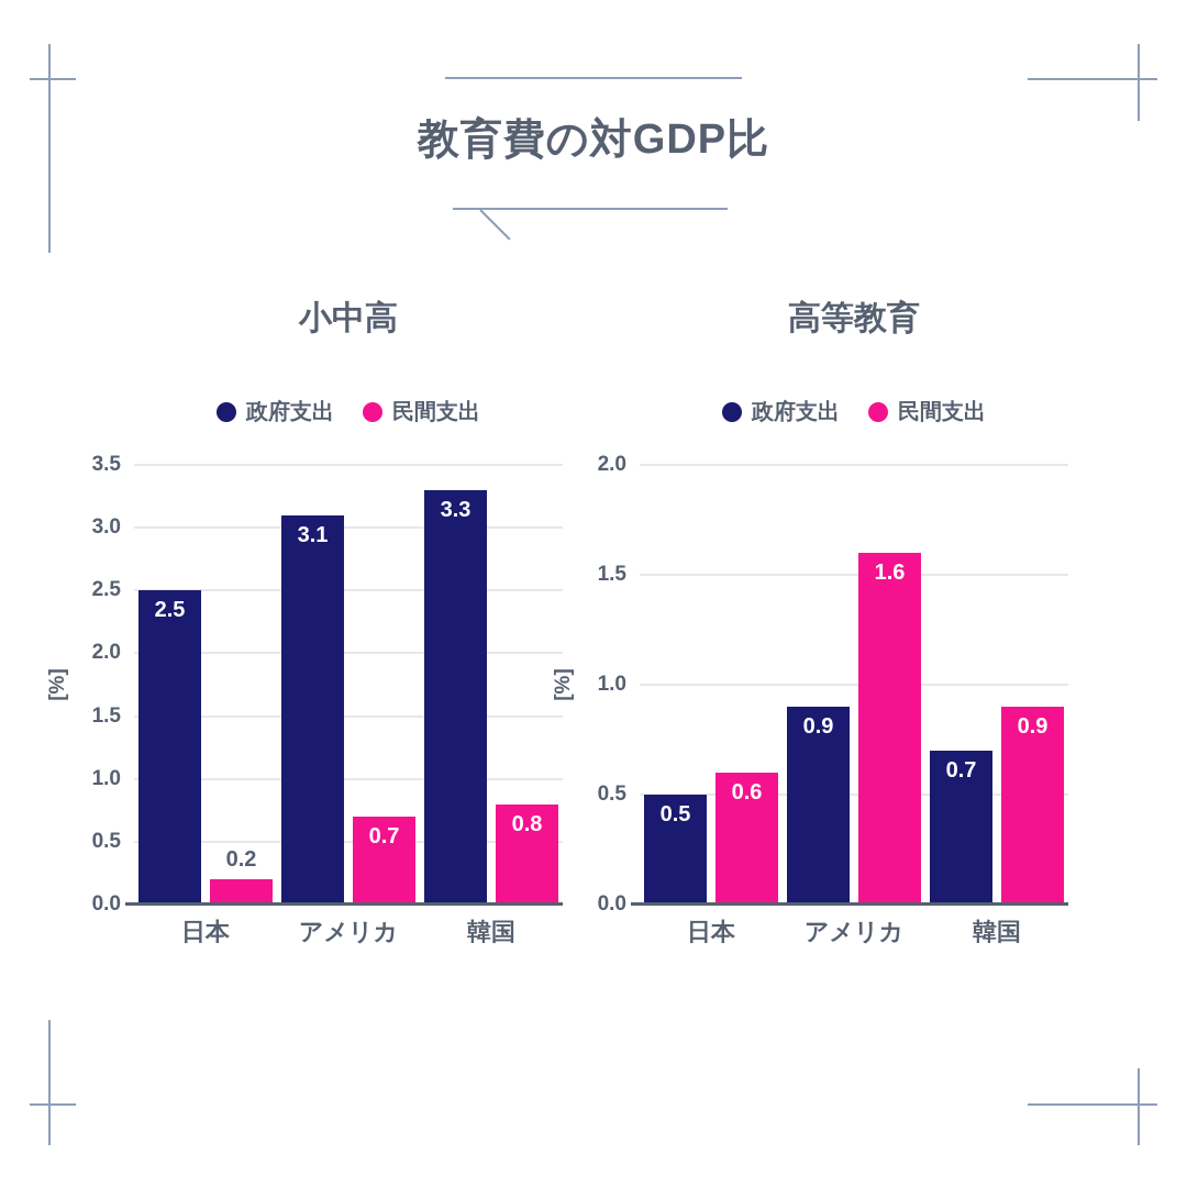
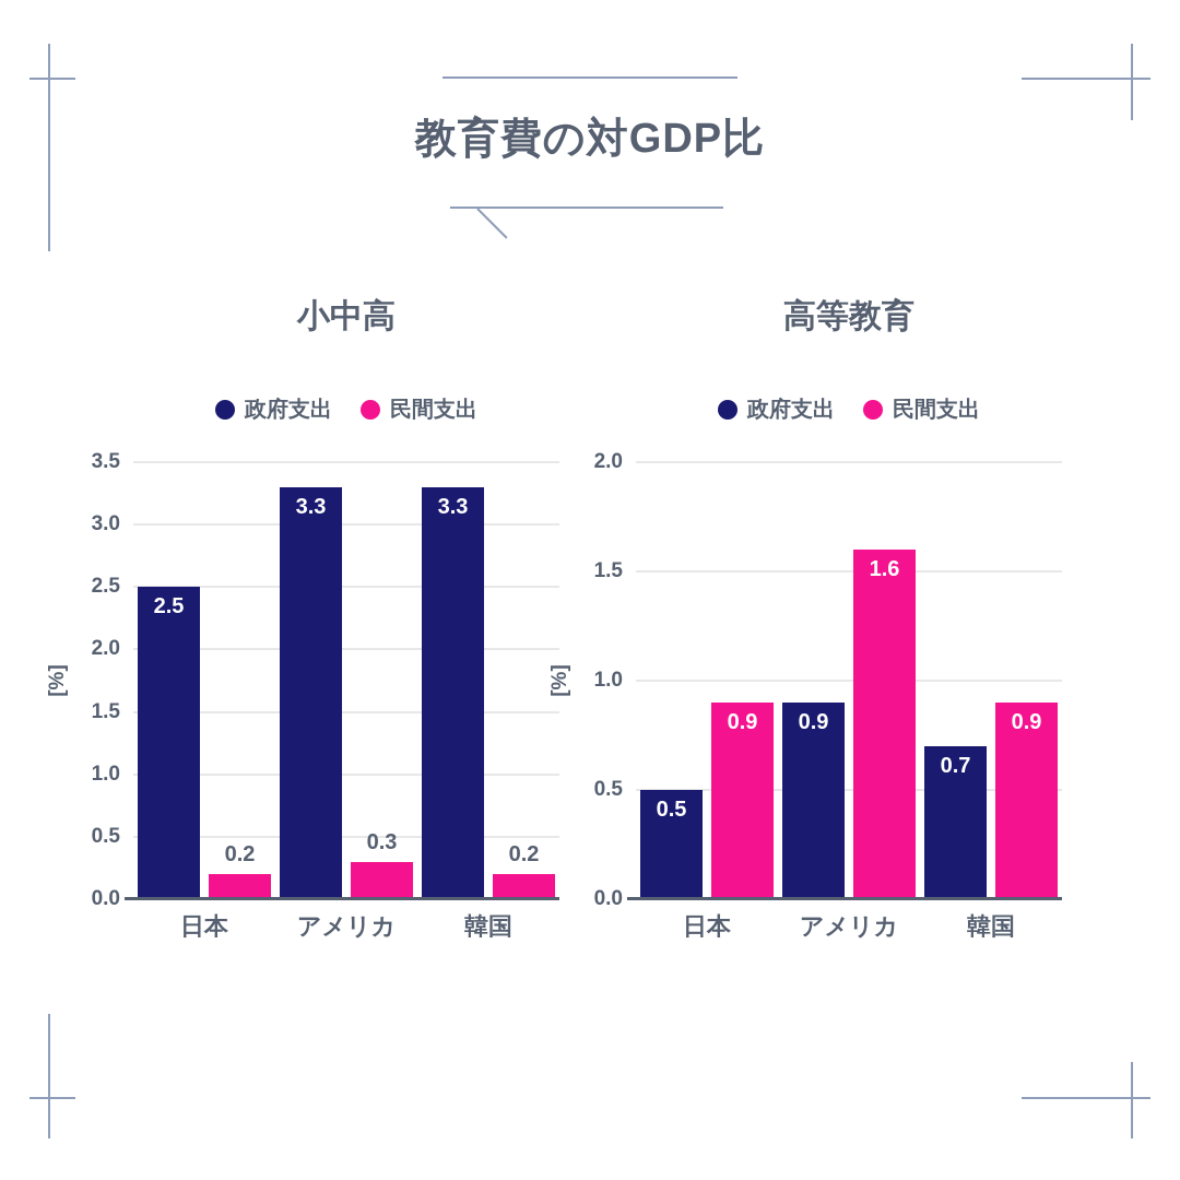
小中高/政府支出/アメリカ: 3.1 -> 3.3
小中高/民間支出/アメリカ: 0.7 -> 0.3
小中高/民間支出/韓国: 0.8 -> 0.2
高等教育/民間支出/日本: 0.6 -> 0.9
